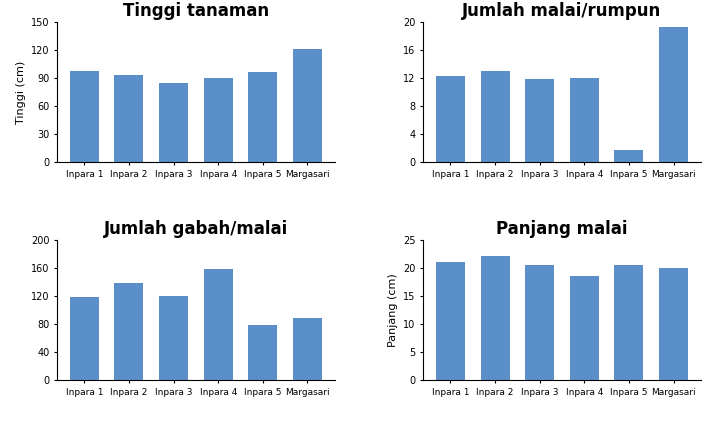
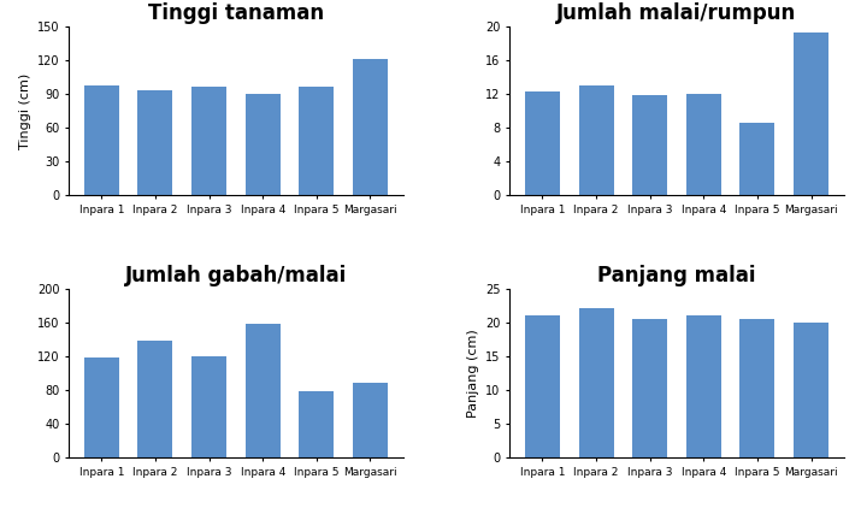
Tinggi tanaman/Inpara 3: 84 -> 96
Jumlah malai/rumpun/Inpara 5: 1.8 -> 8.5
Panjang malai/Inpara 4: 18.6 -> 21.0
